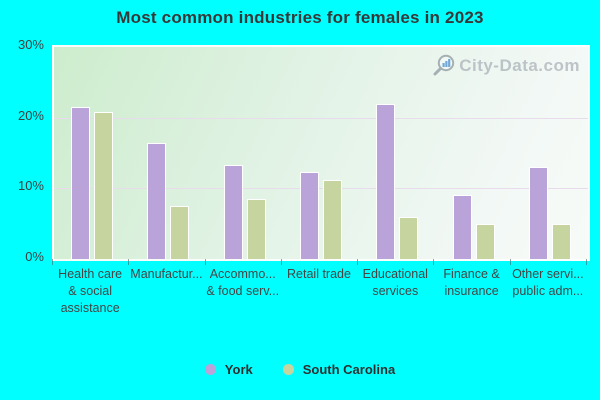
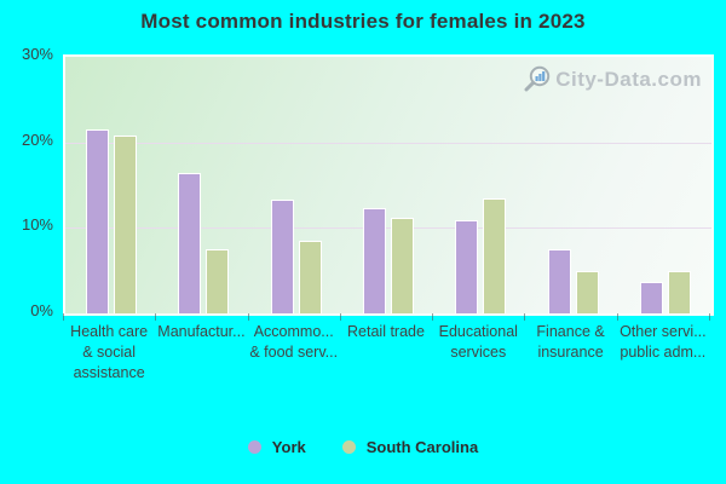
York/Educational services: 22% -> 11%
South Carolina/Educational services: 6% -> 13%
York/Finance & insurance: 9% -> 8%
York/Other servi... public adm...: 13% -> 4%
